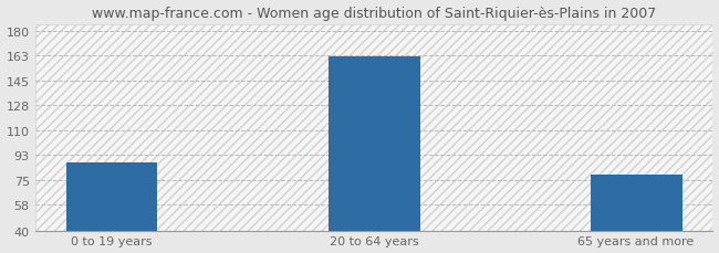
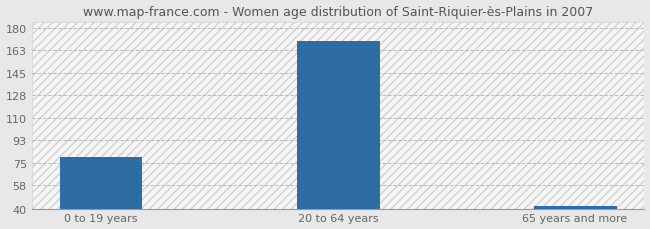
0 to 19 years: 88 -> 80
20 to 64 years: 162 -> 170
65 years and more: 79 -> 42
